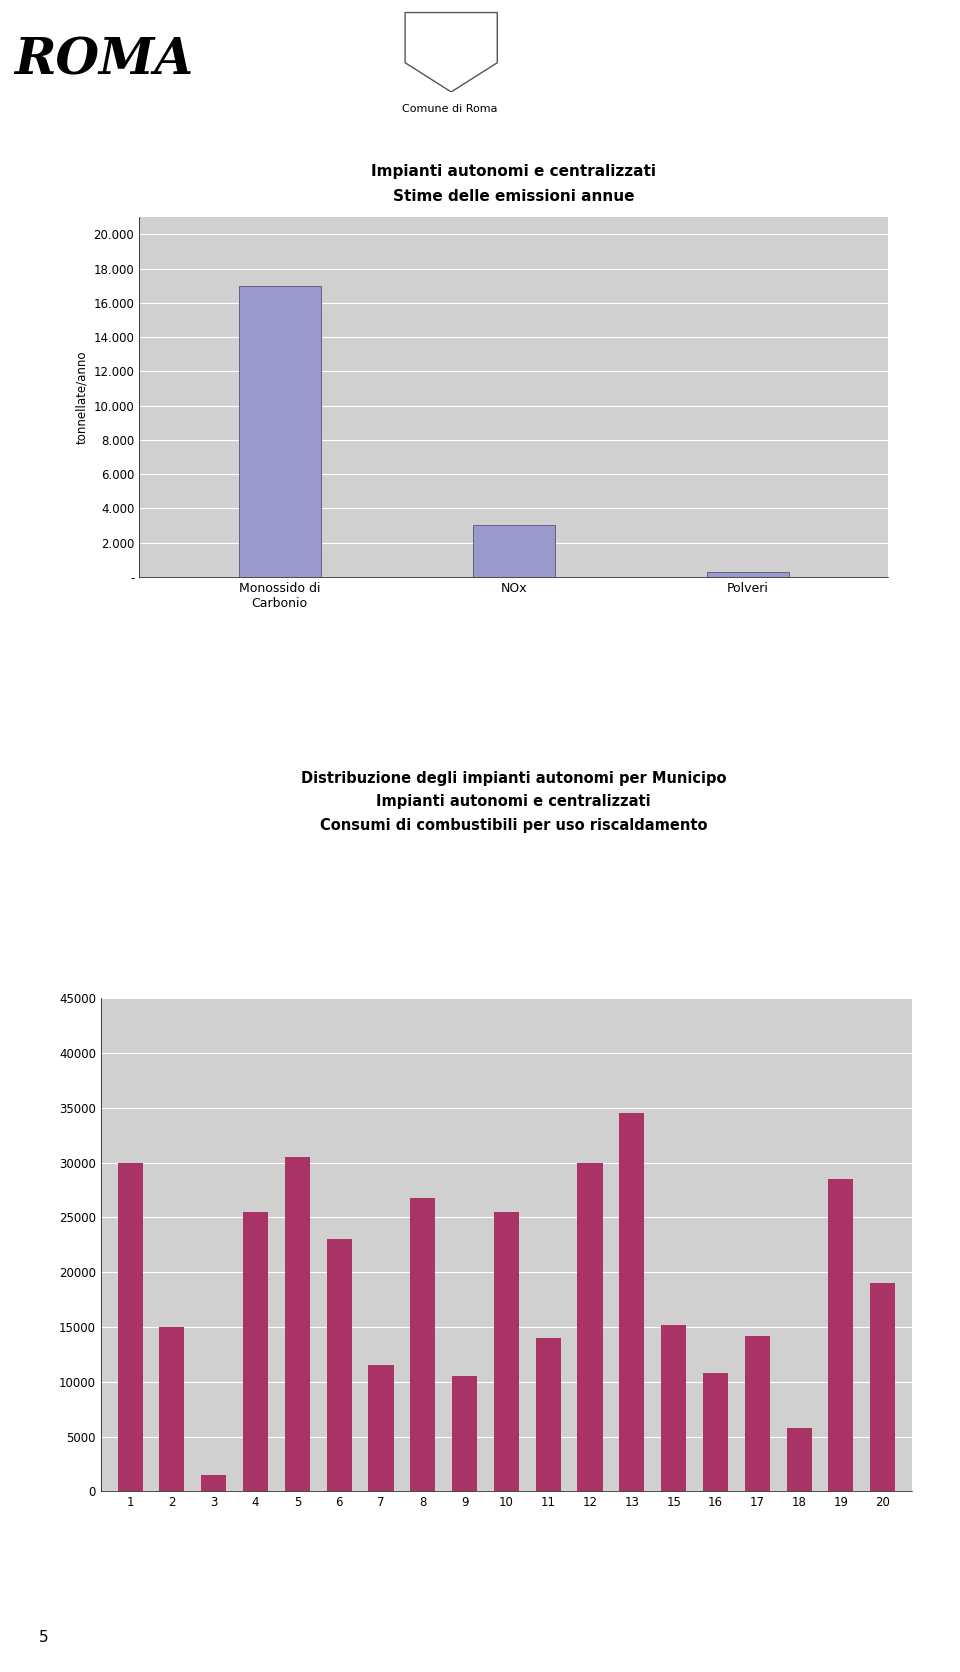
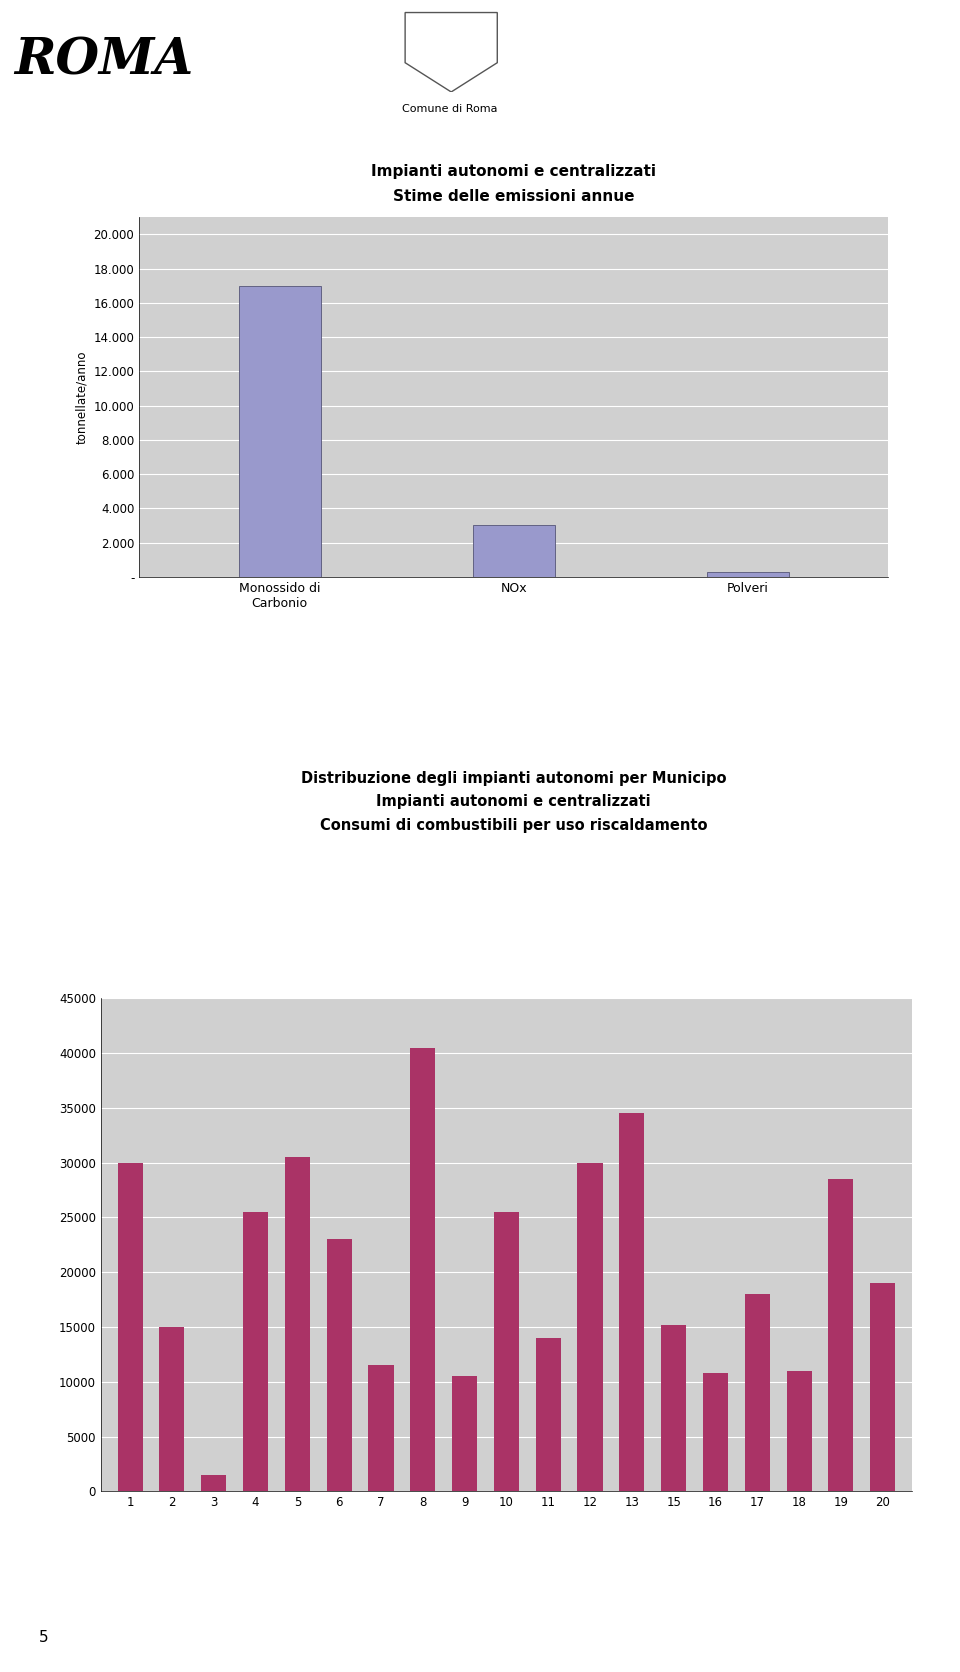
8: 26800 -> 40500
17: 14200 -> 18000
18: 5800 -> 11000
